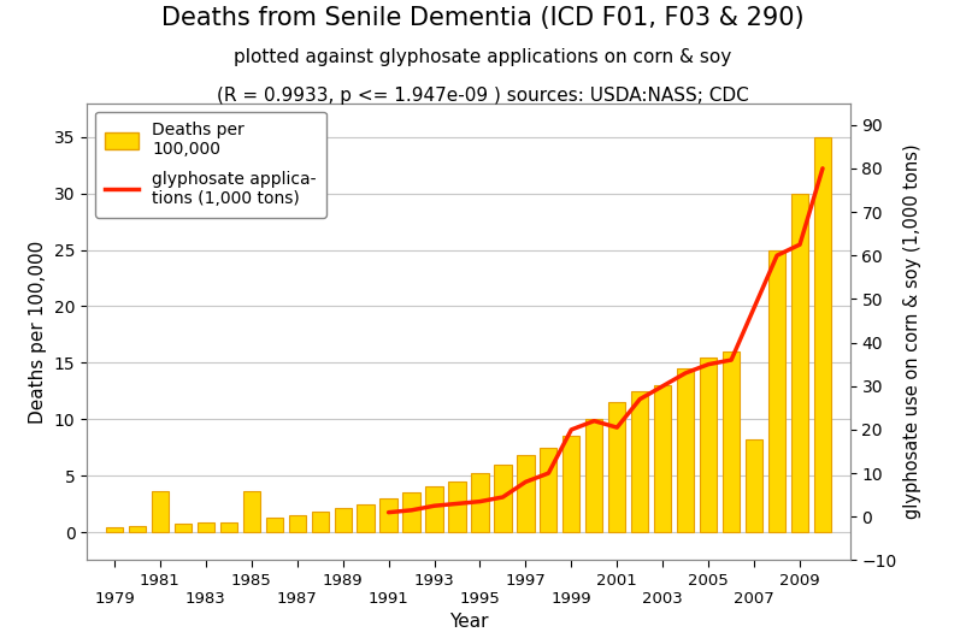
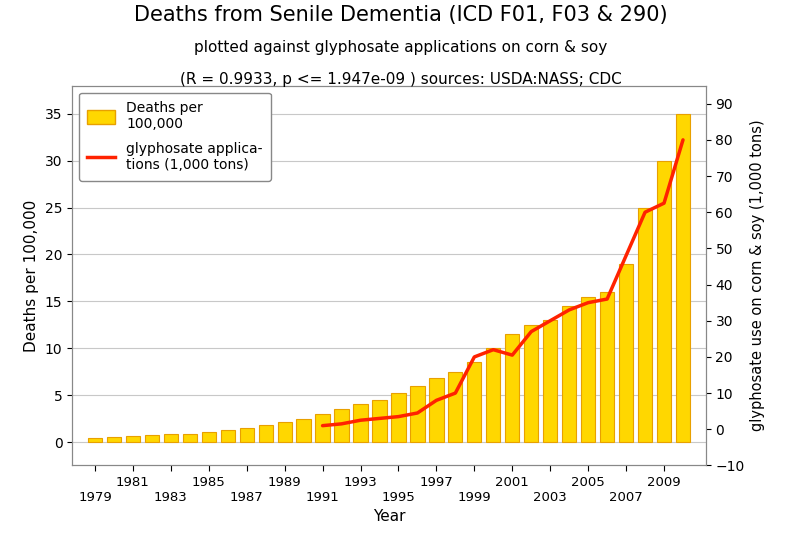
Deaths per 100,000/1981: 3.6 -> 0.6
Deaths per 100,000/1985: 3.6 -> 1.1
Deaths per 100,000/2007: 8.2 -> 19.0
